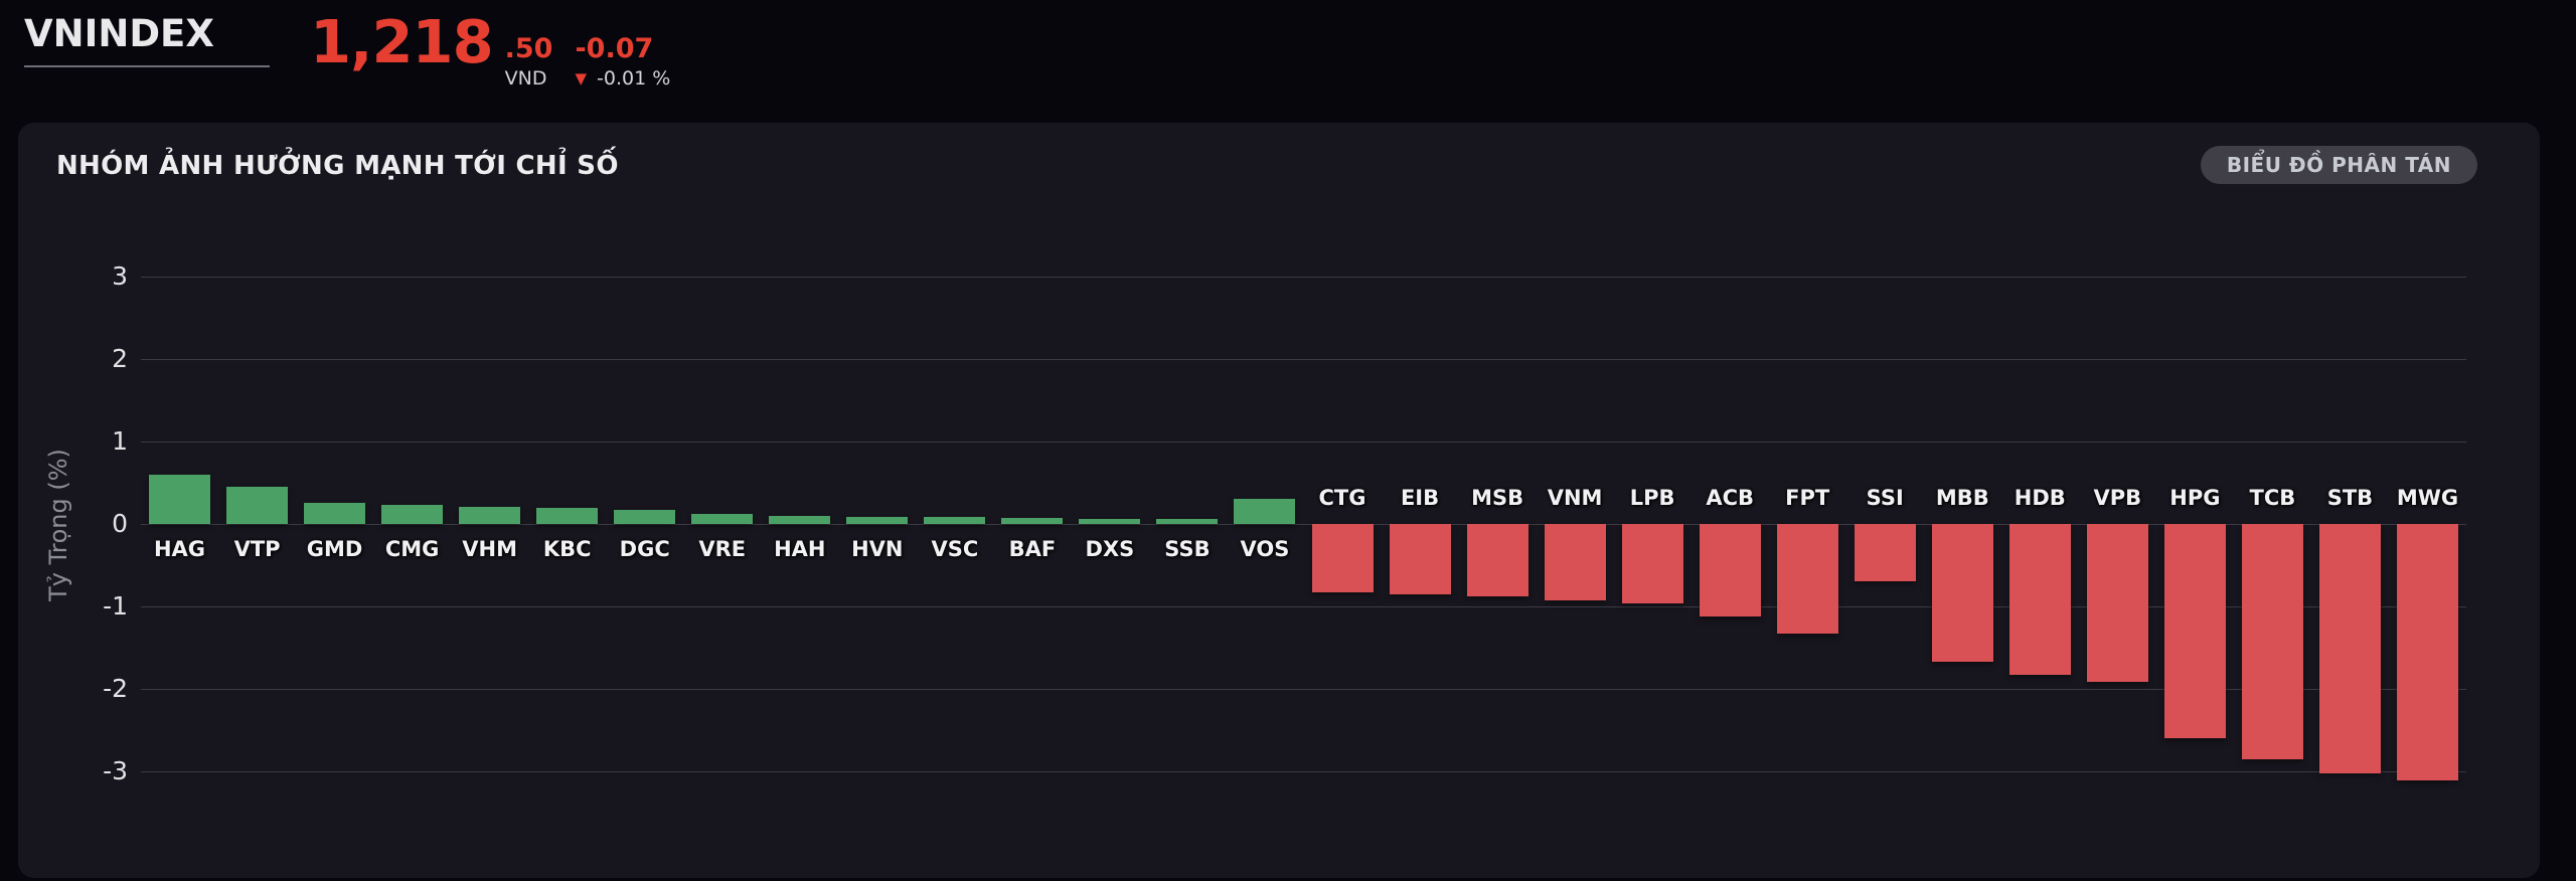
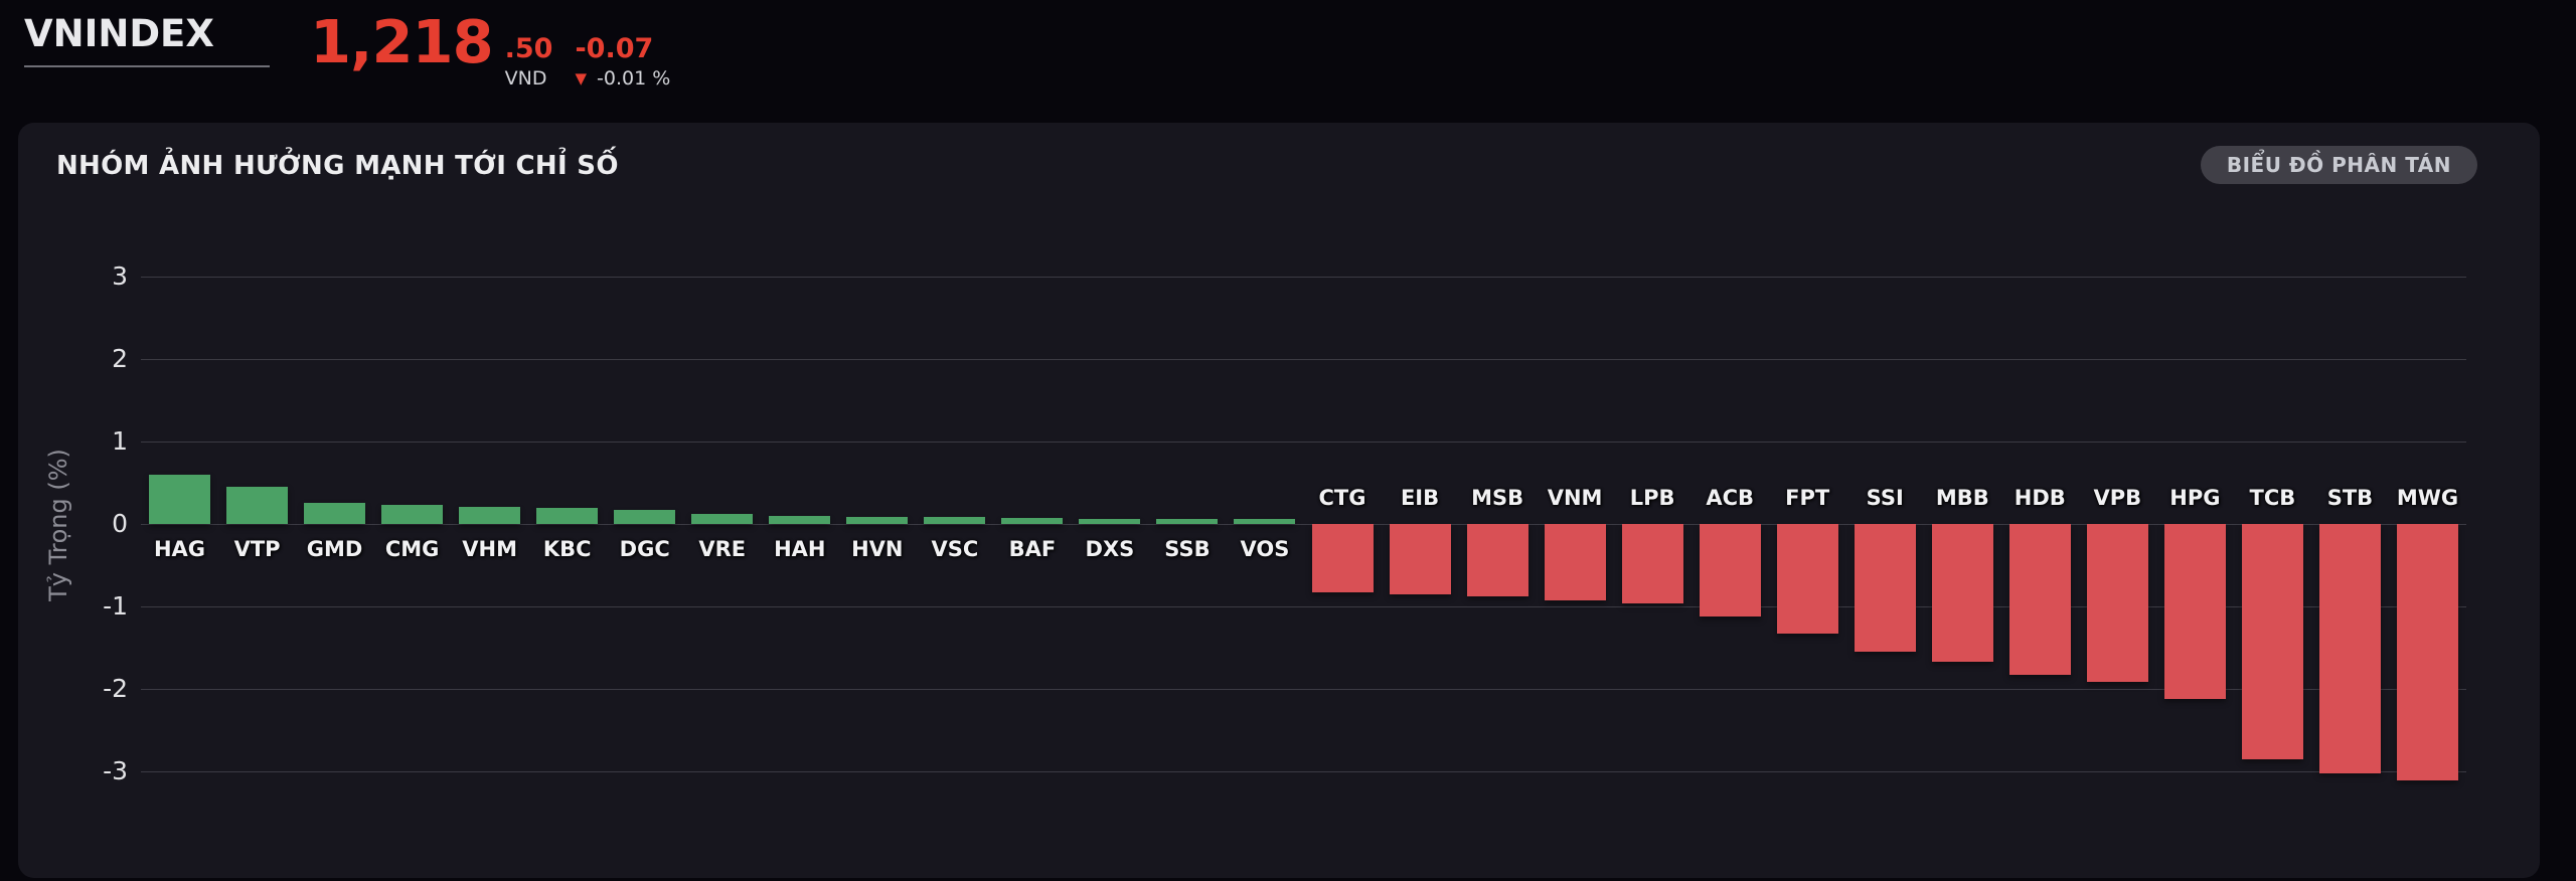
VOS: 0.3 -> 0.1
SSI: -0.7 -> -1.6
HPG: -2.6 -> -2.1
